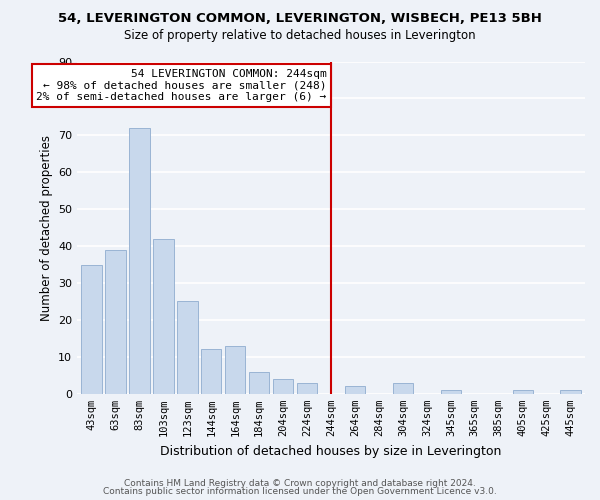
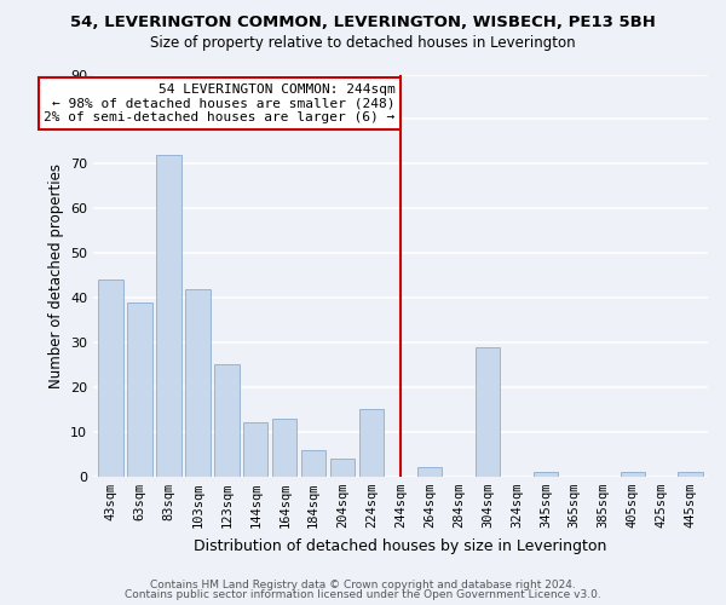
43sqm: 35 -> 44
224sqm: 3 -> 15
304sqm: 3 -> 29
